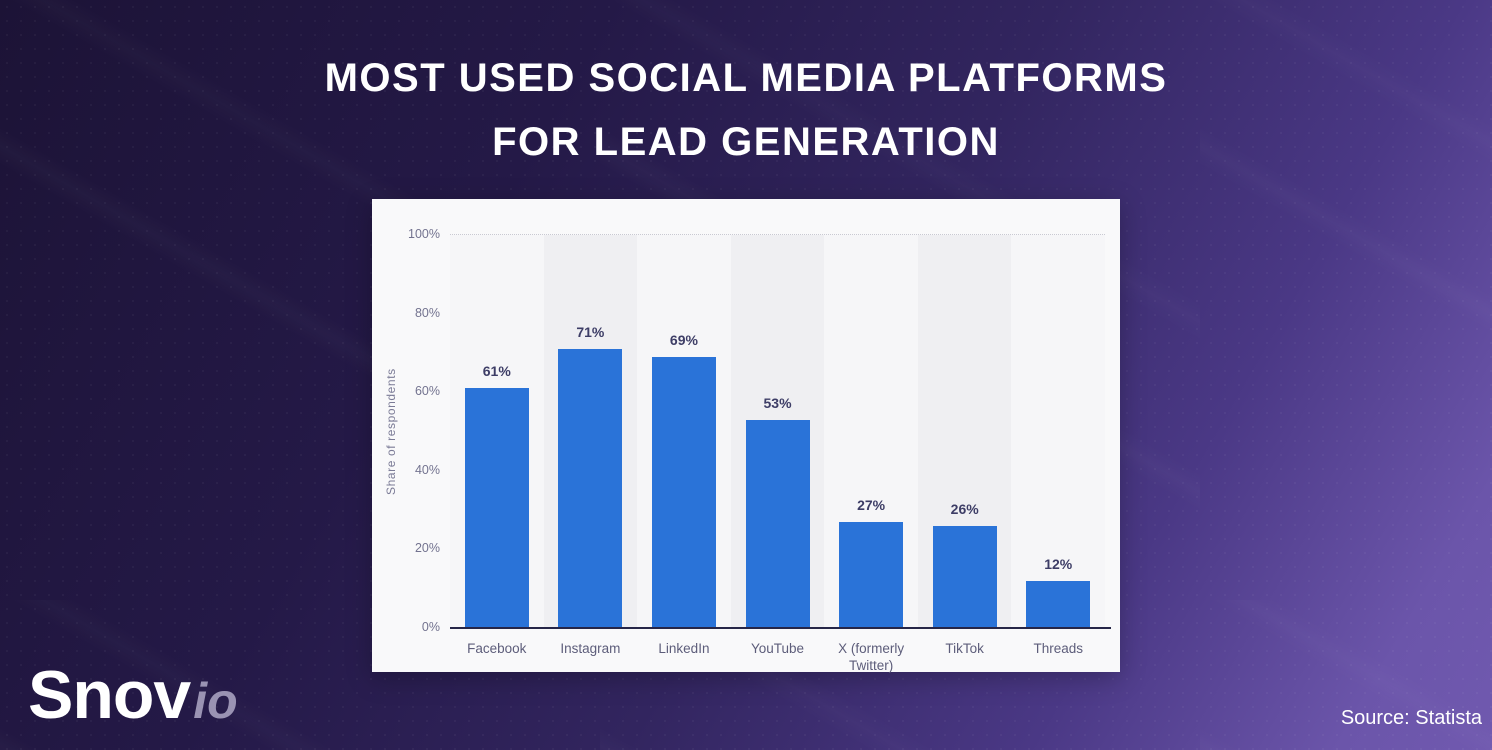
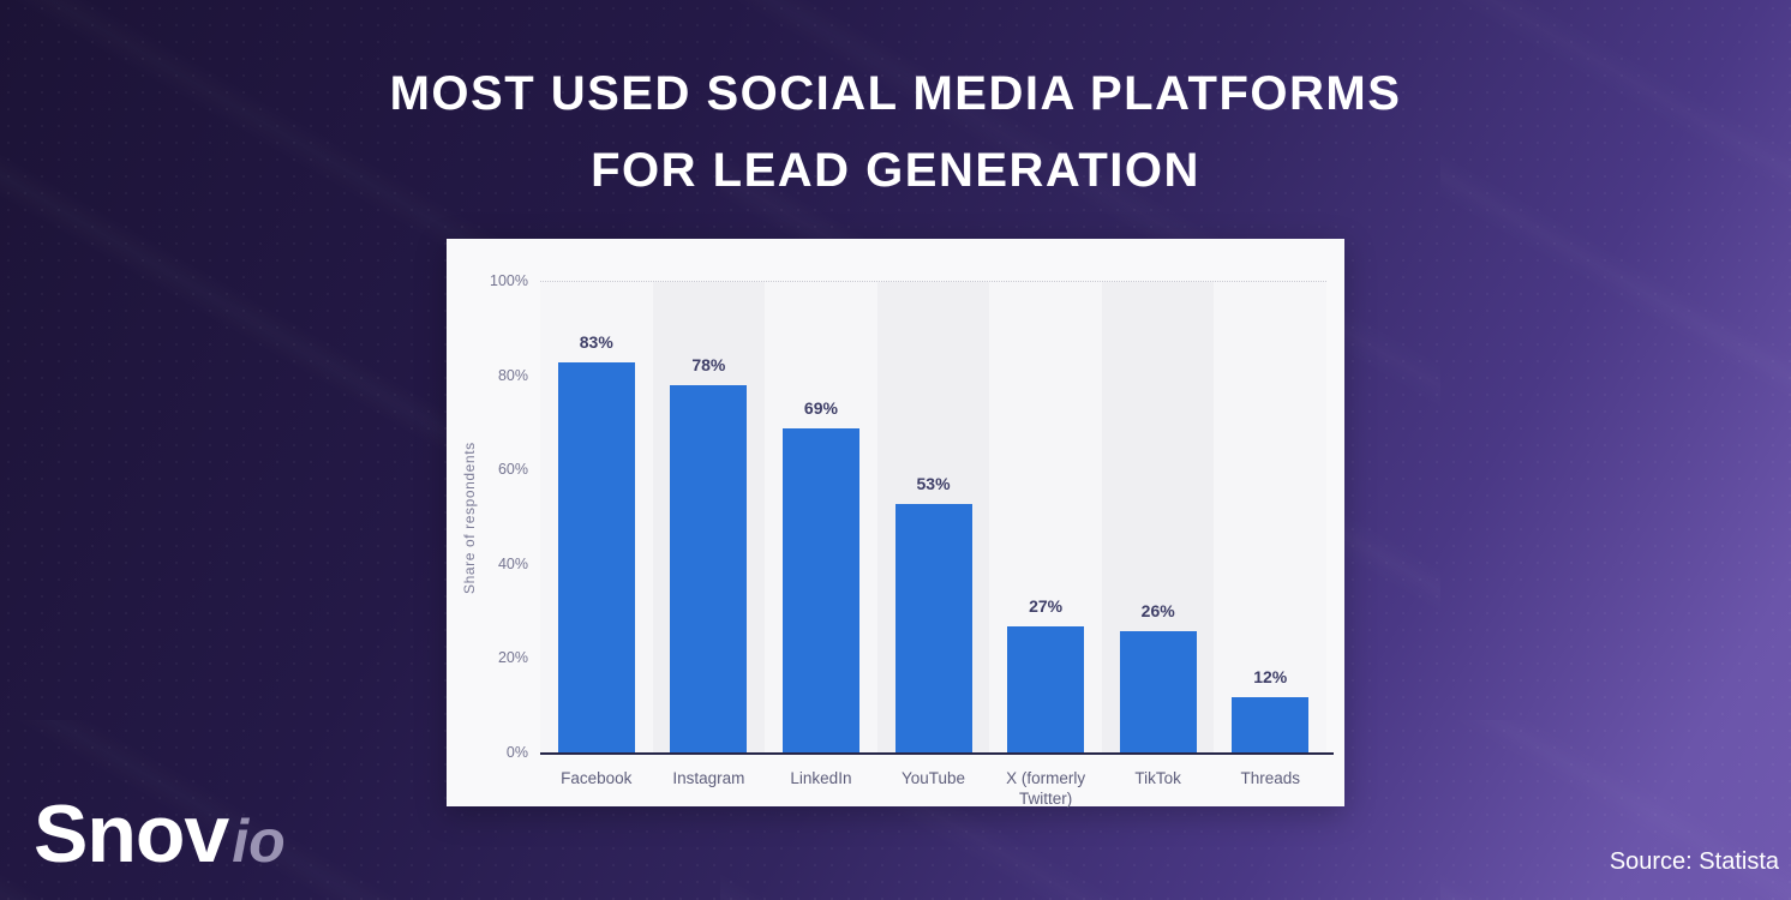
Facebook: 61% -> 83%
Instagram: 71% -> 78%
